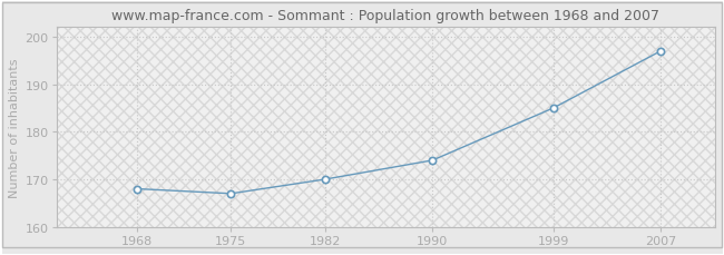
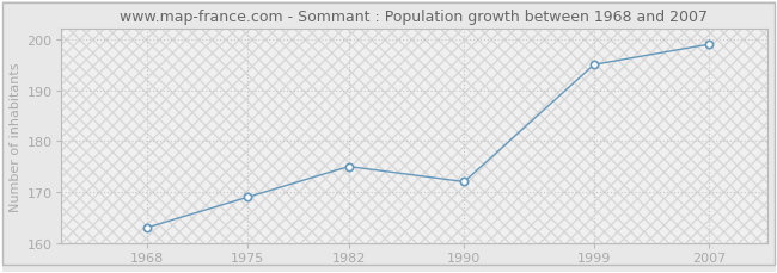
1968: 168 -> 163
1975: 167 -> 169
1982: 170 -> 175
1990: 174 -> 172
1999: 185 -> 195
2007: 197 -> 199
